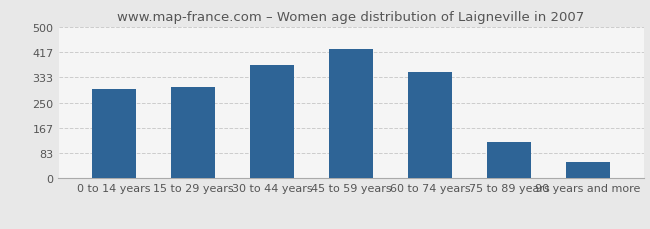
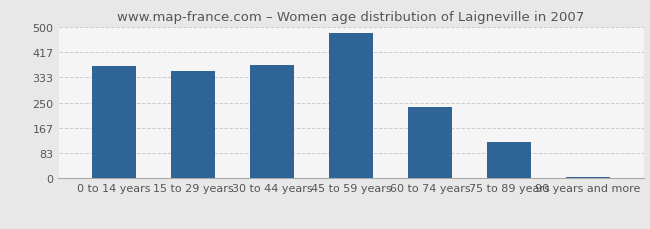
0 to 14 years: 295 -> 370
15 to 29 years: 300 -> 355
45 to 59 years: 425 -> 478
60 to 74 years: 350 -> 235
90 years and more: 55 -> 5
